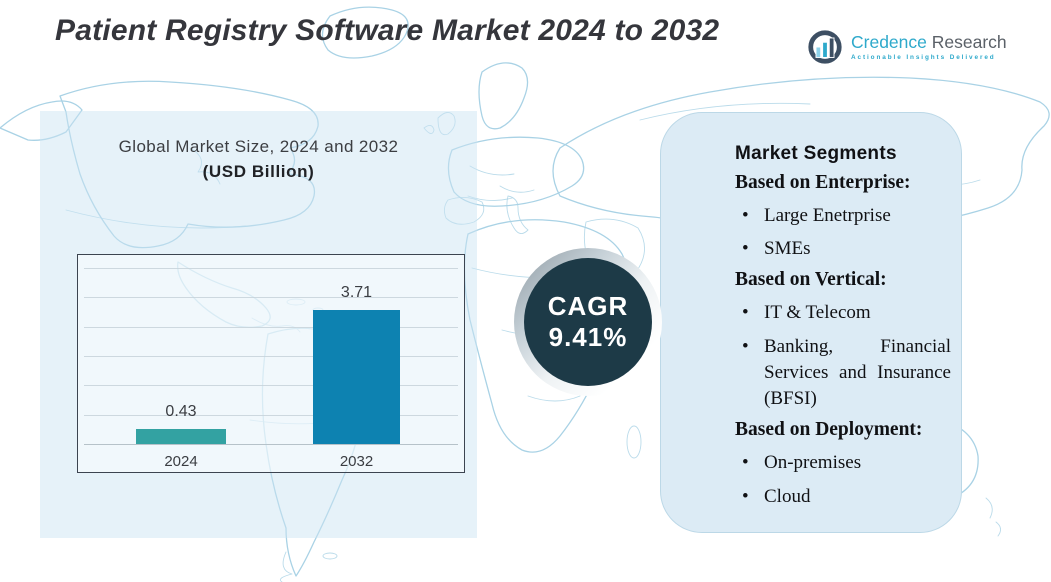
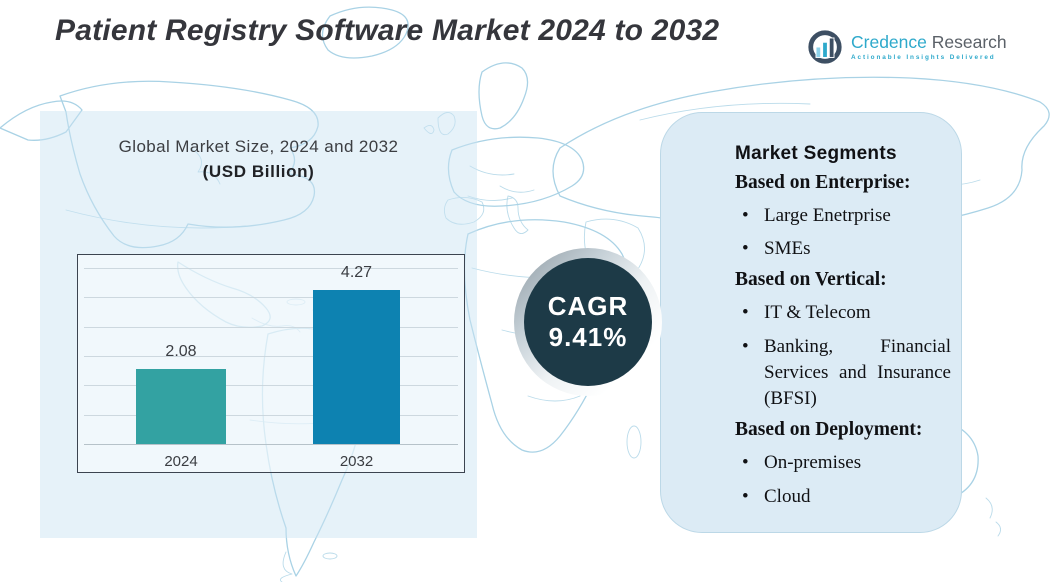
2024: 0.43 -> 2.08
2032: 3.71 -> 4.27
